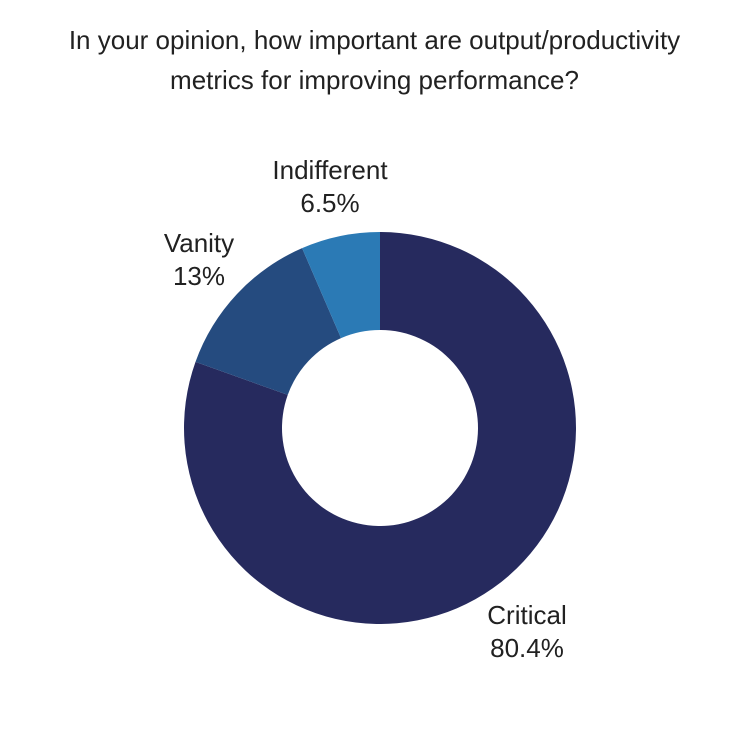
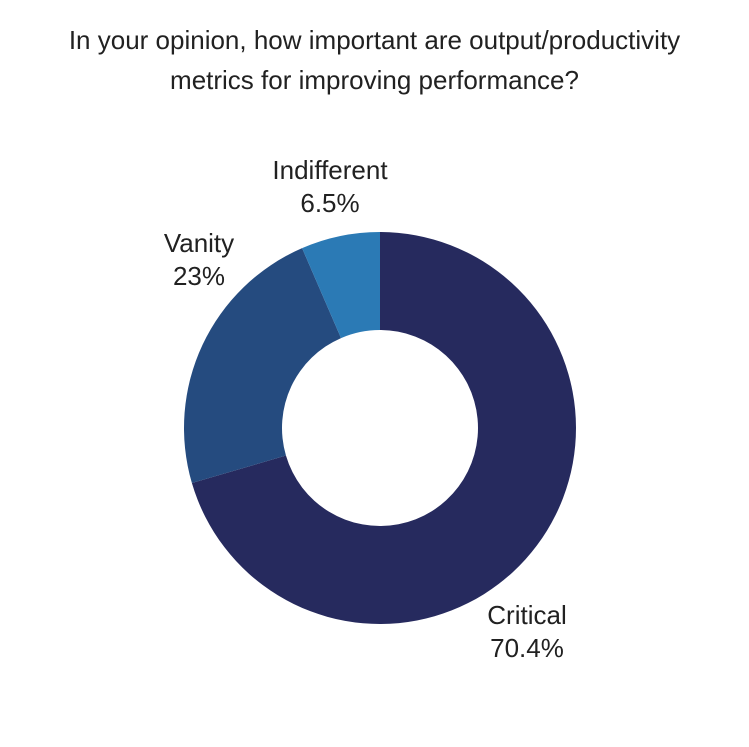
Critical: 80.4% -> 70.4%
Vanity: 13% -> 23%
